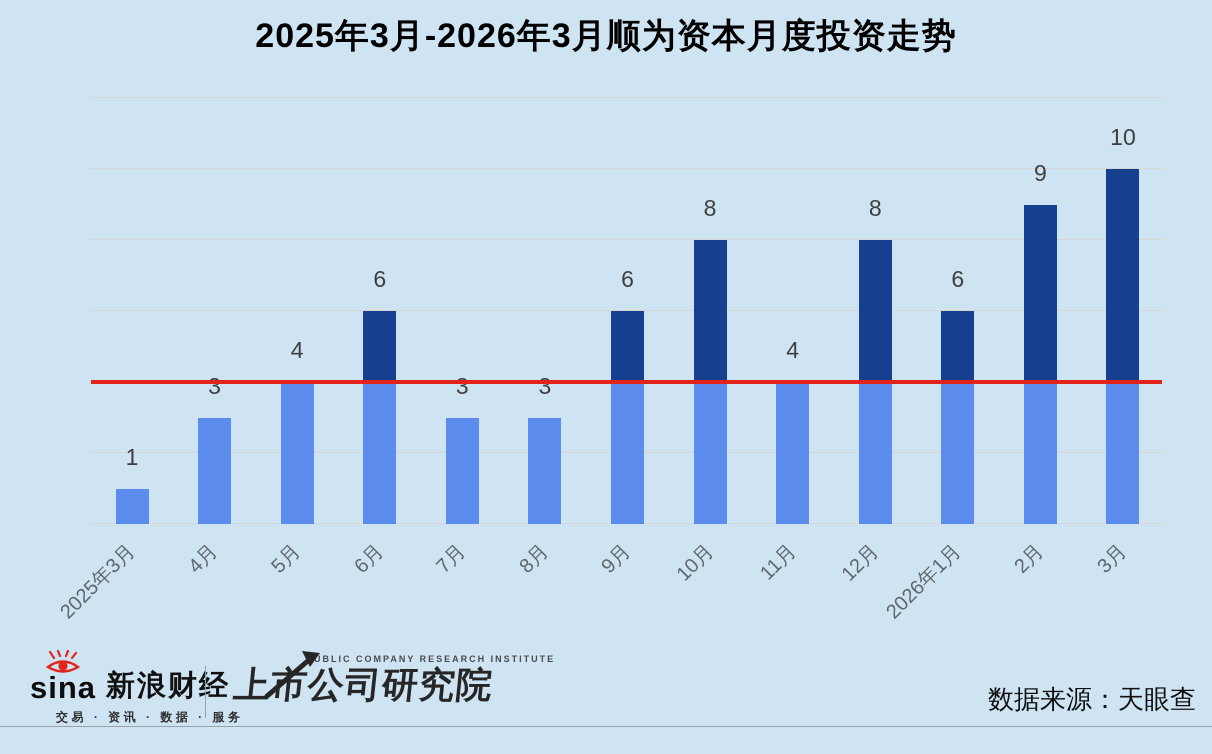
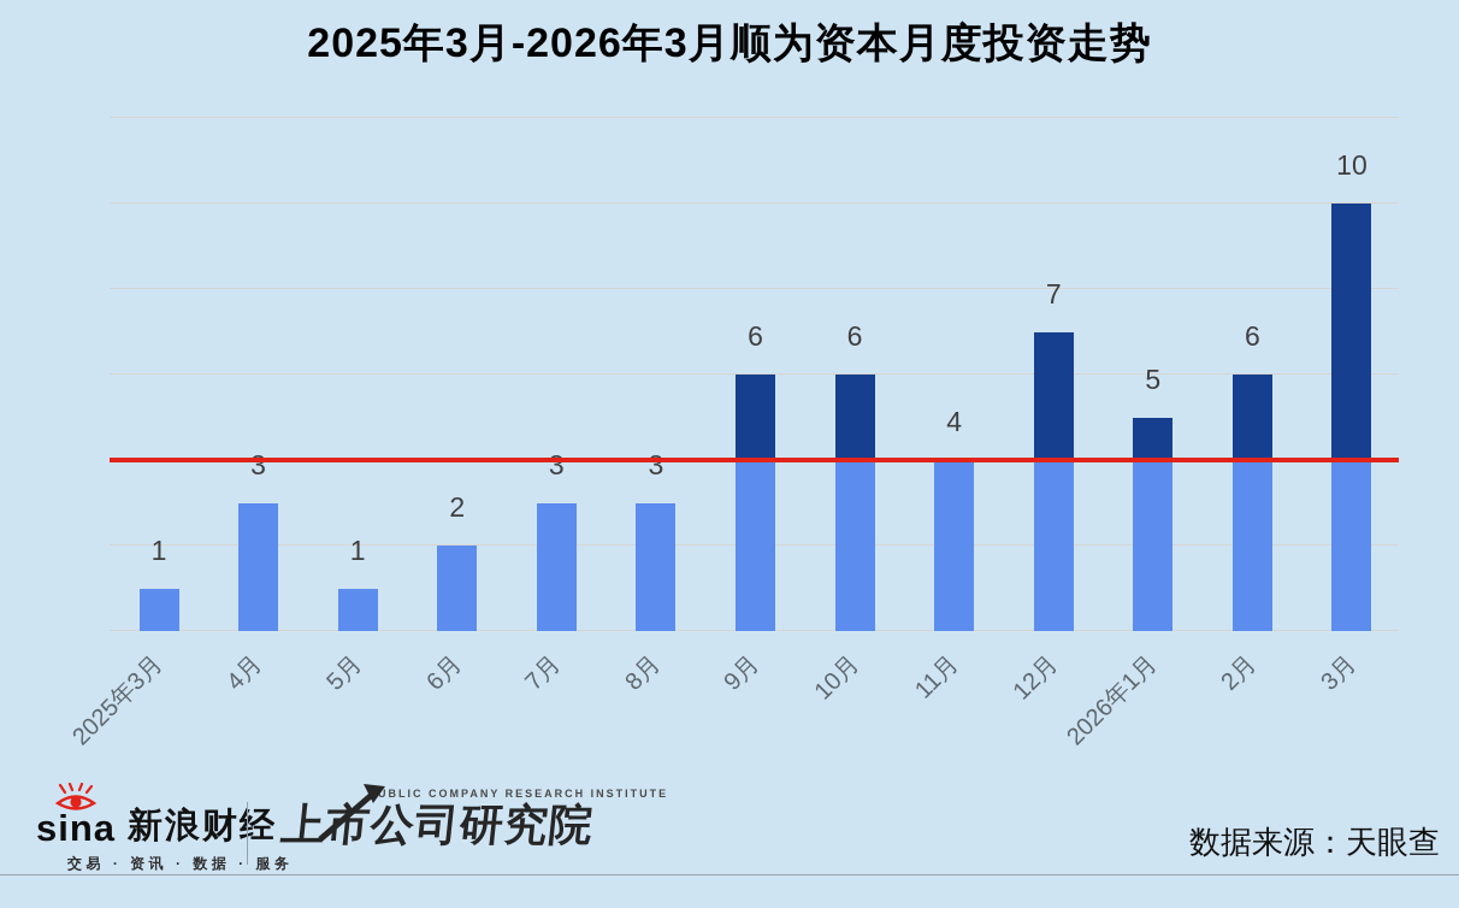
5月: 4 -> 1
6月: 6 -> 2
10月: 8 -> 6
12月: 8 -> 7
2026年1月: 6 -> 5
2月: 9 -> 6
